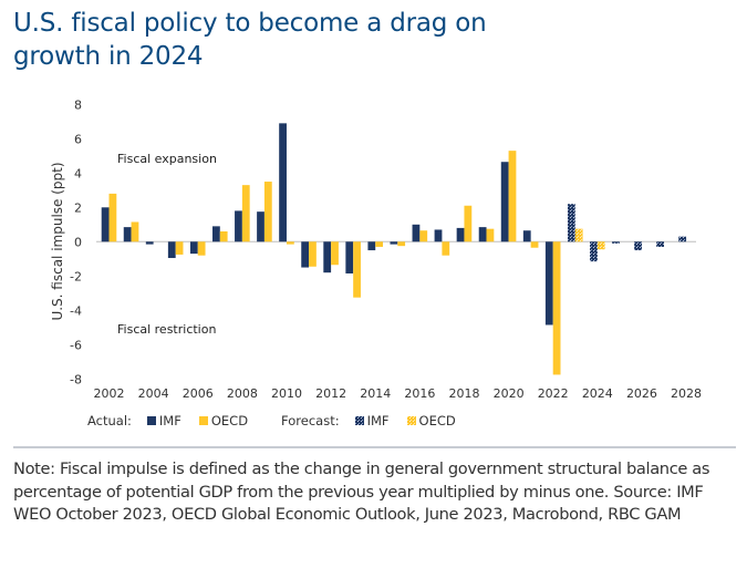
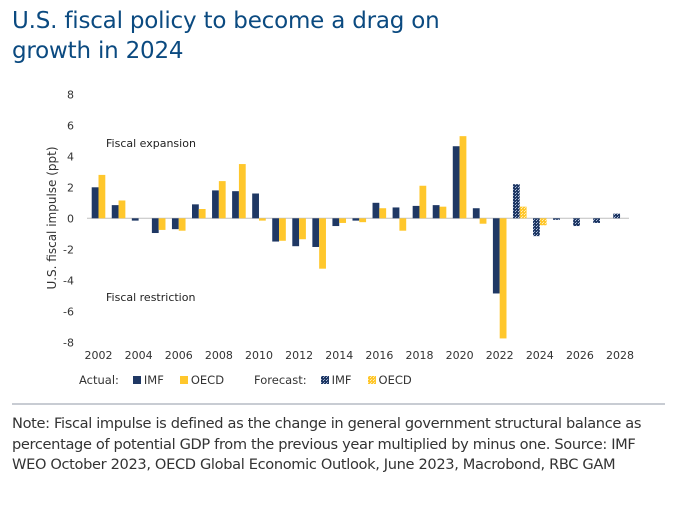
OECD/2008: 3.3 -> 2.4
IMF/2010: 6.9 -> 1.6
